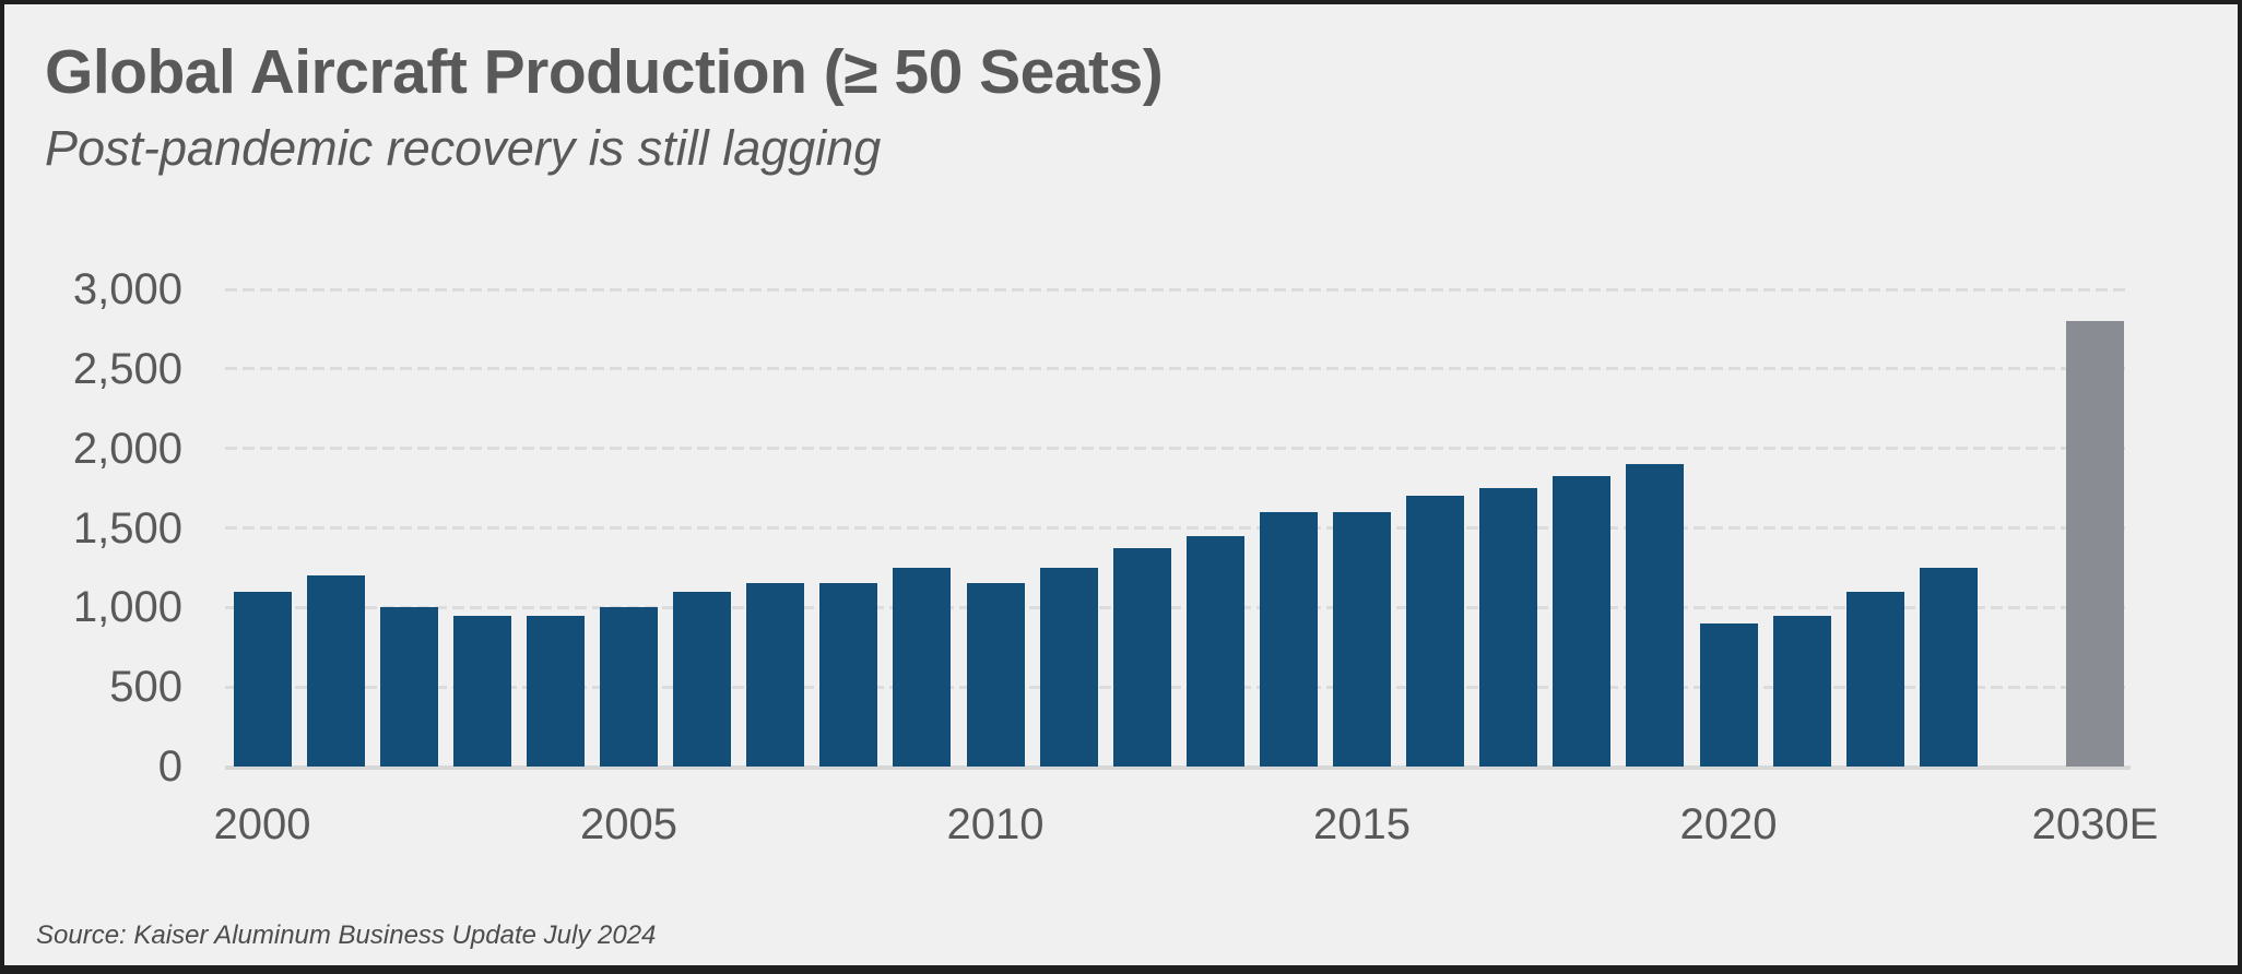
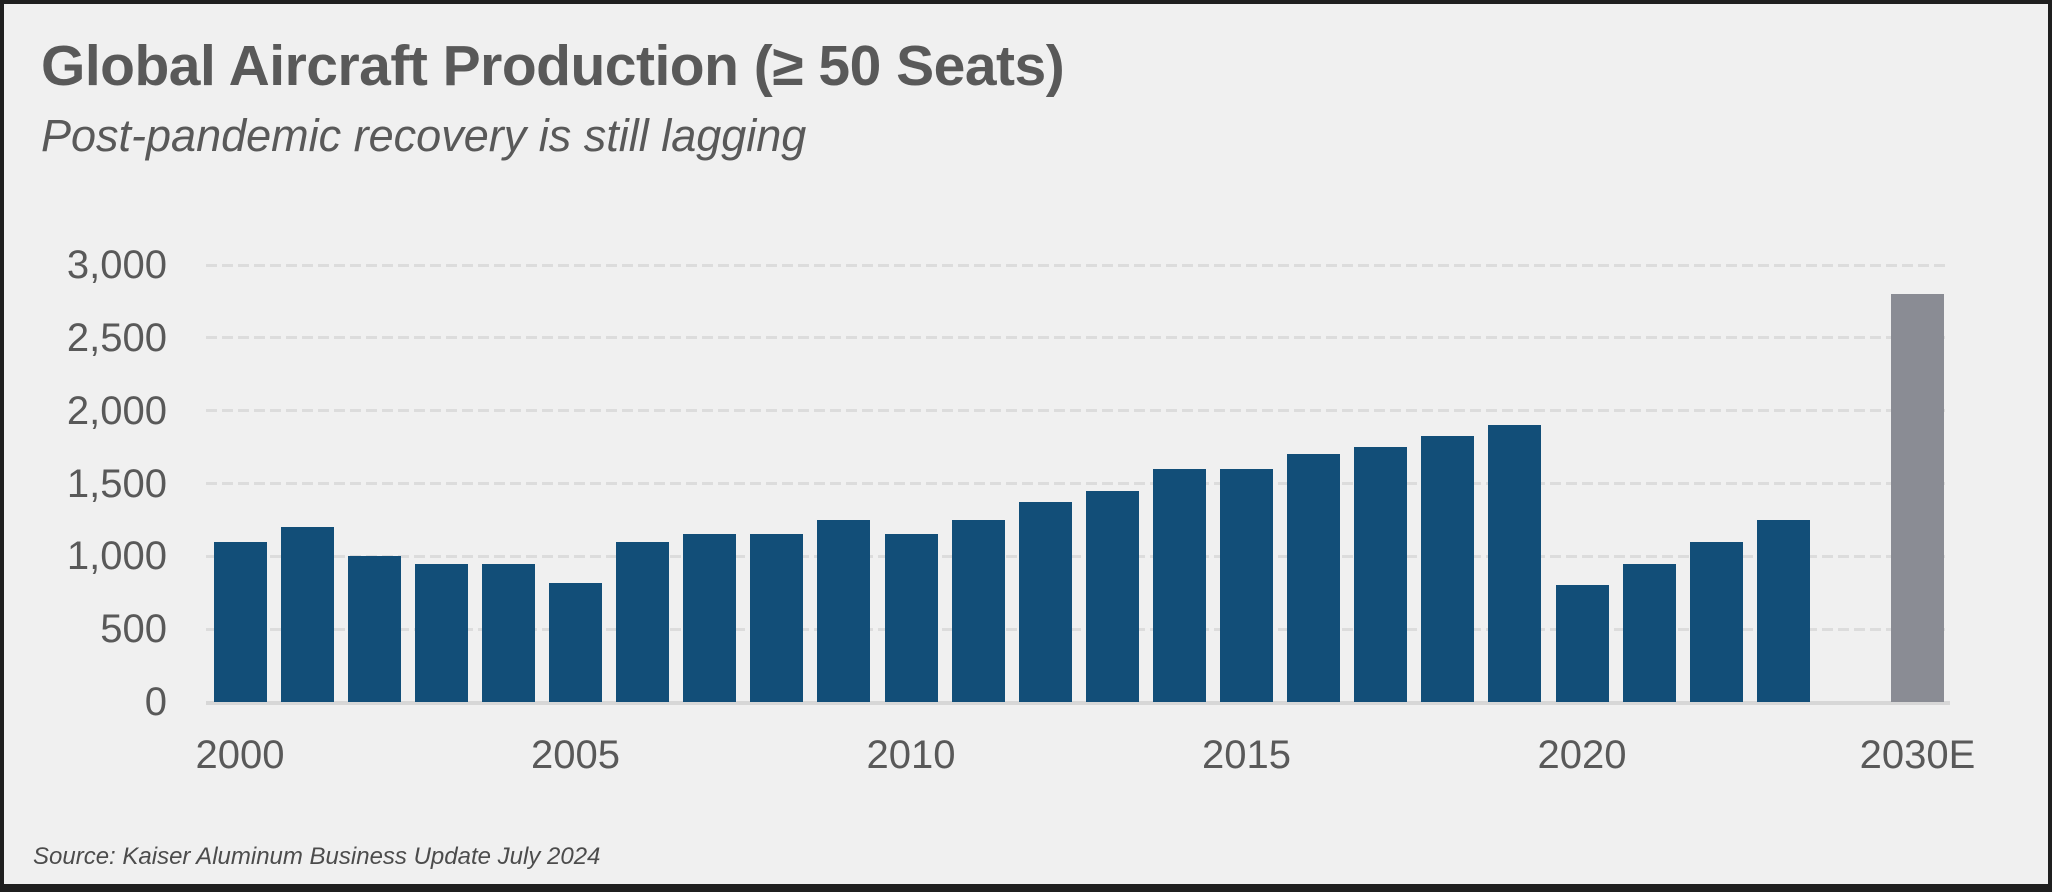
2005: 1000 -> 820
2020: 900 -> 800
